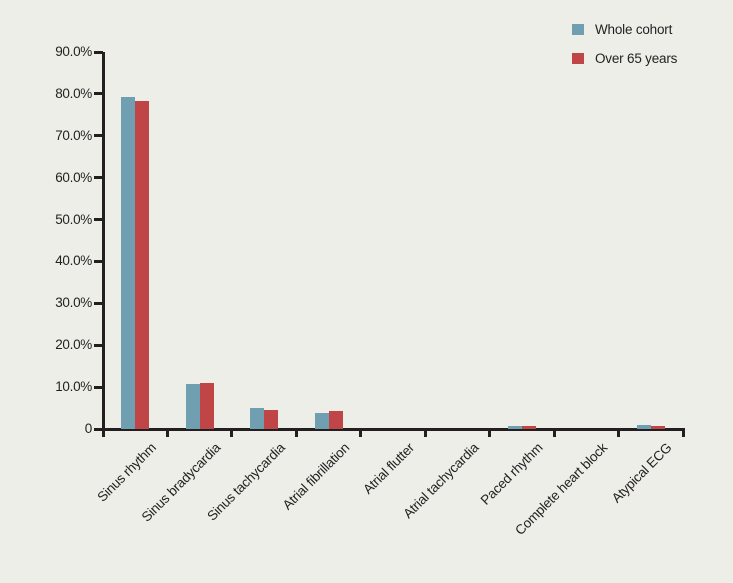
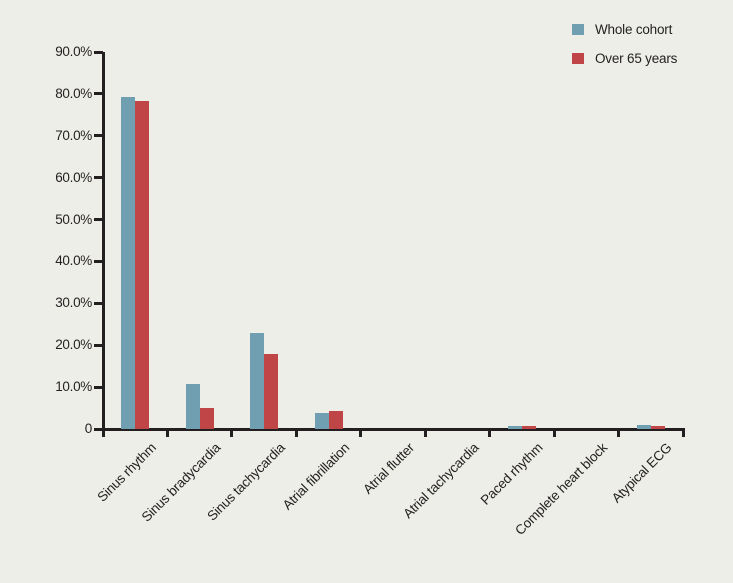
Over 65 years/Sinus bradycardia: 11% -> 5%
Whole cohort/Sinus tachycardia: 5% -> 23%
Over 65 years/Sinus tachycardia: 4% -> 18%
